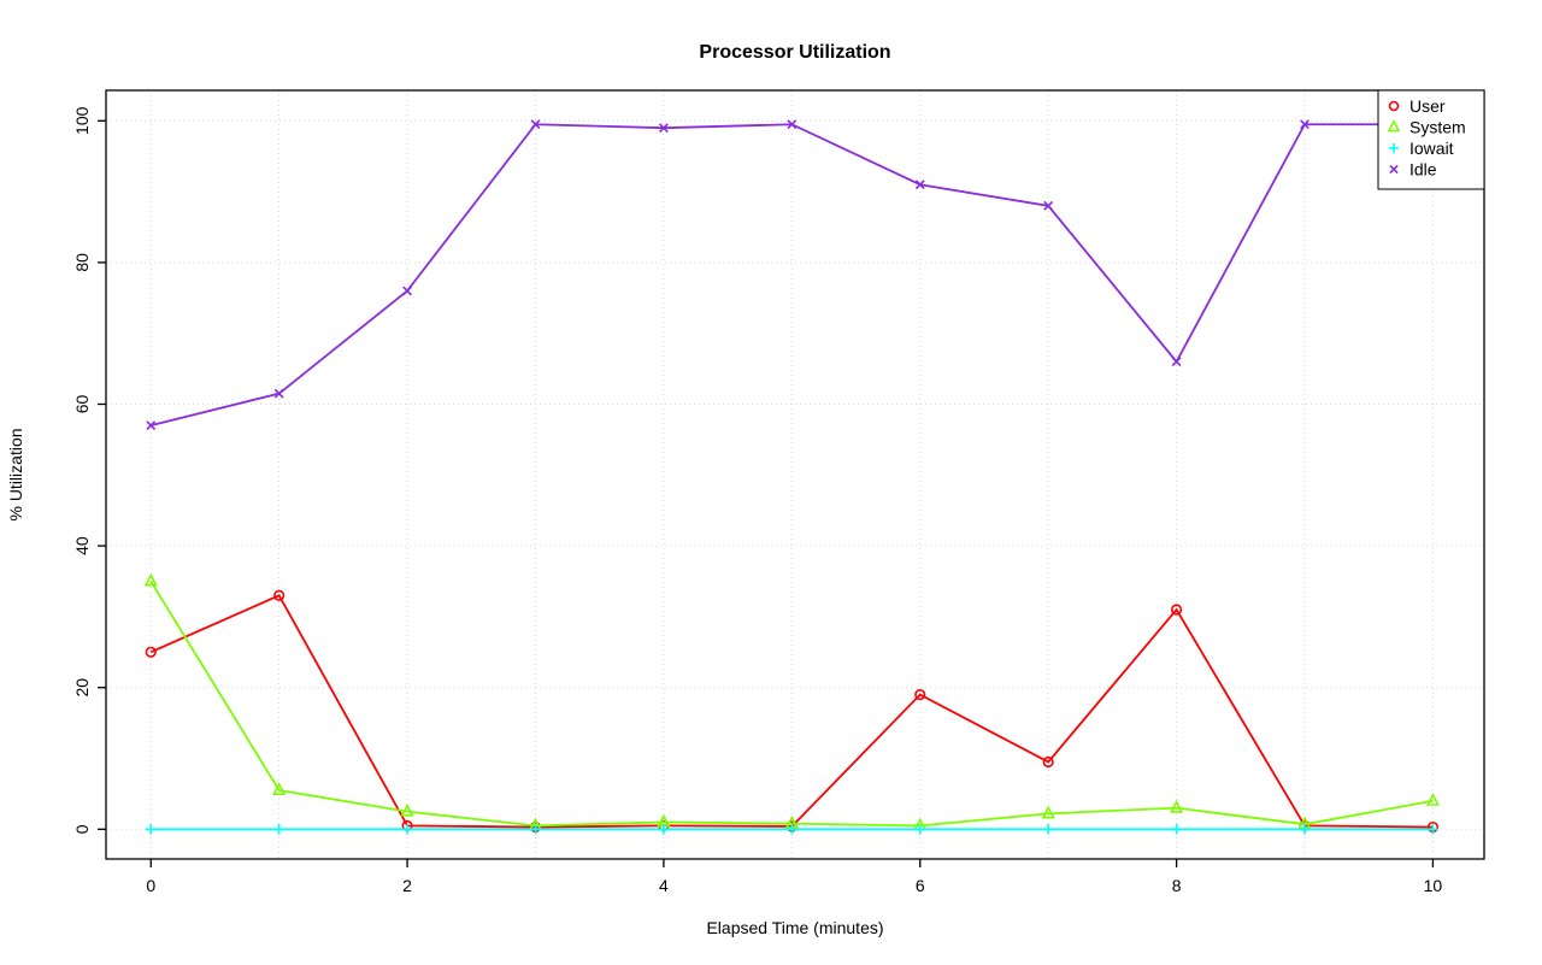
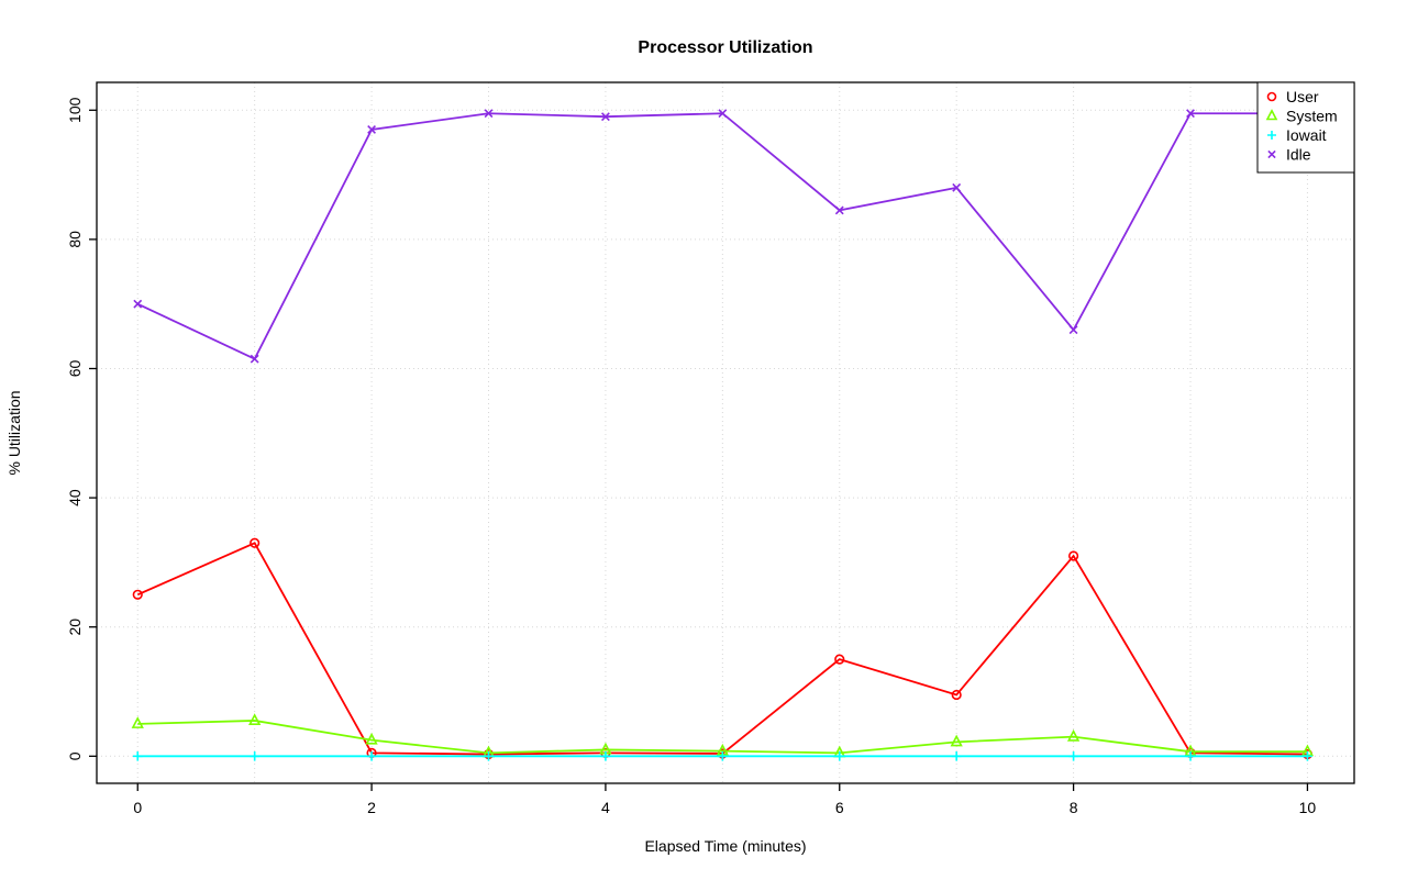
System/0: 35 -> 5
Idle/0: 57 -> 70
Idle/2: 76 -> 97
User/6: 19 -> 15
Idle/6: 91 -> 84
System/10: 4 -> 1
